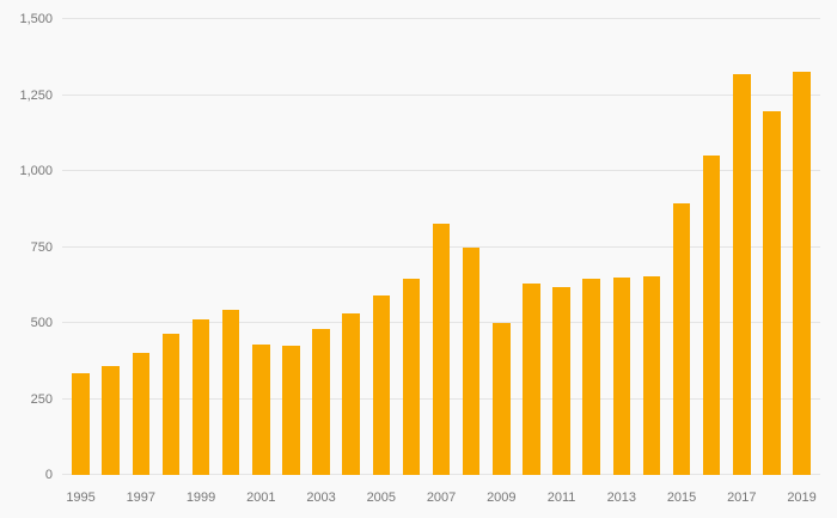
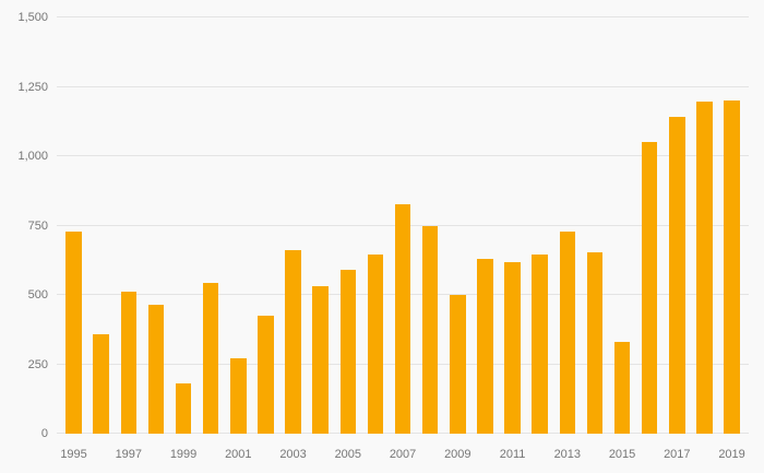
1995: 340 -> 730
1997: 400 -> 510
1999: 510 -> 180
2001: 430 -> 270
2003: 480 -> 660
2013: 650 -> 730
2015: 900 -> 330
2017: 1320 -> 1140
2019: 1320 -> 1200
